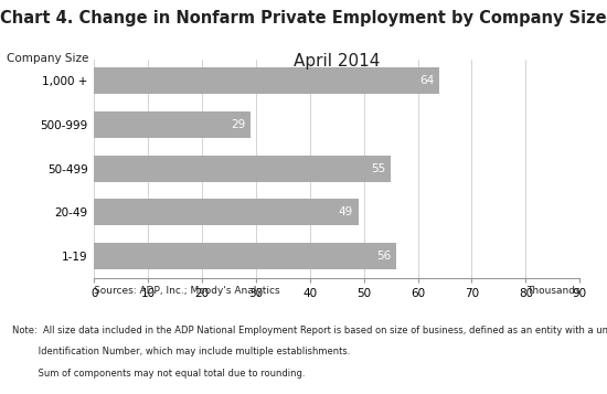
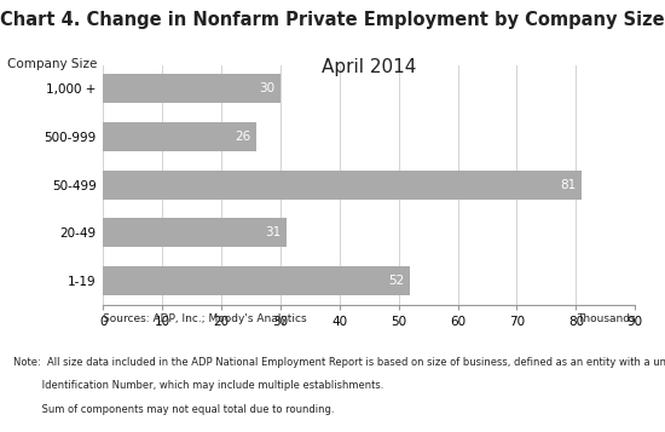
1,000 +: 64 -> 30
500-999: 29 -> 26
50-499: 55 -> 81
20-49: 49 -> 31
1-19: 56 -> 52
